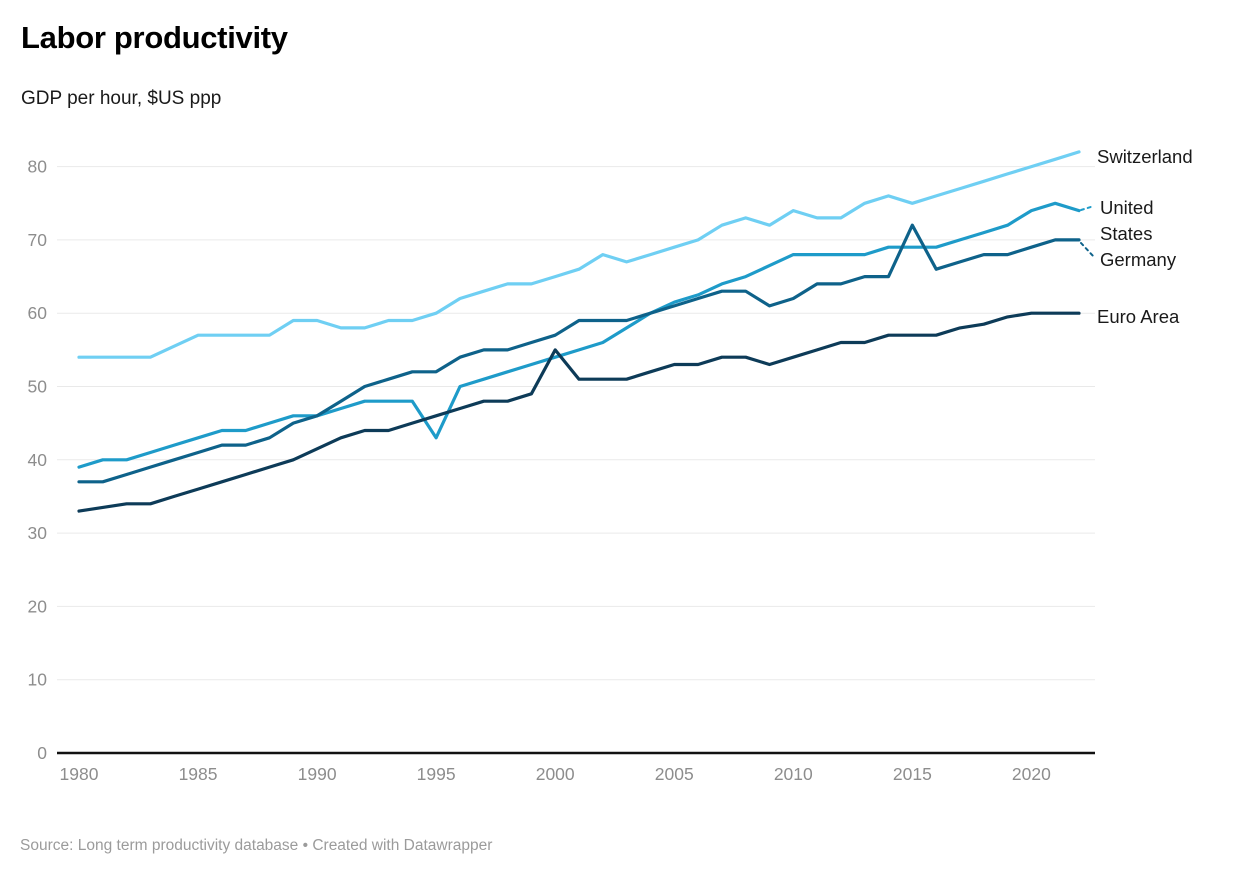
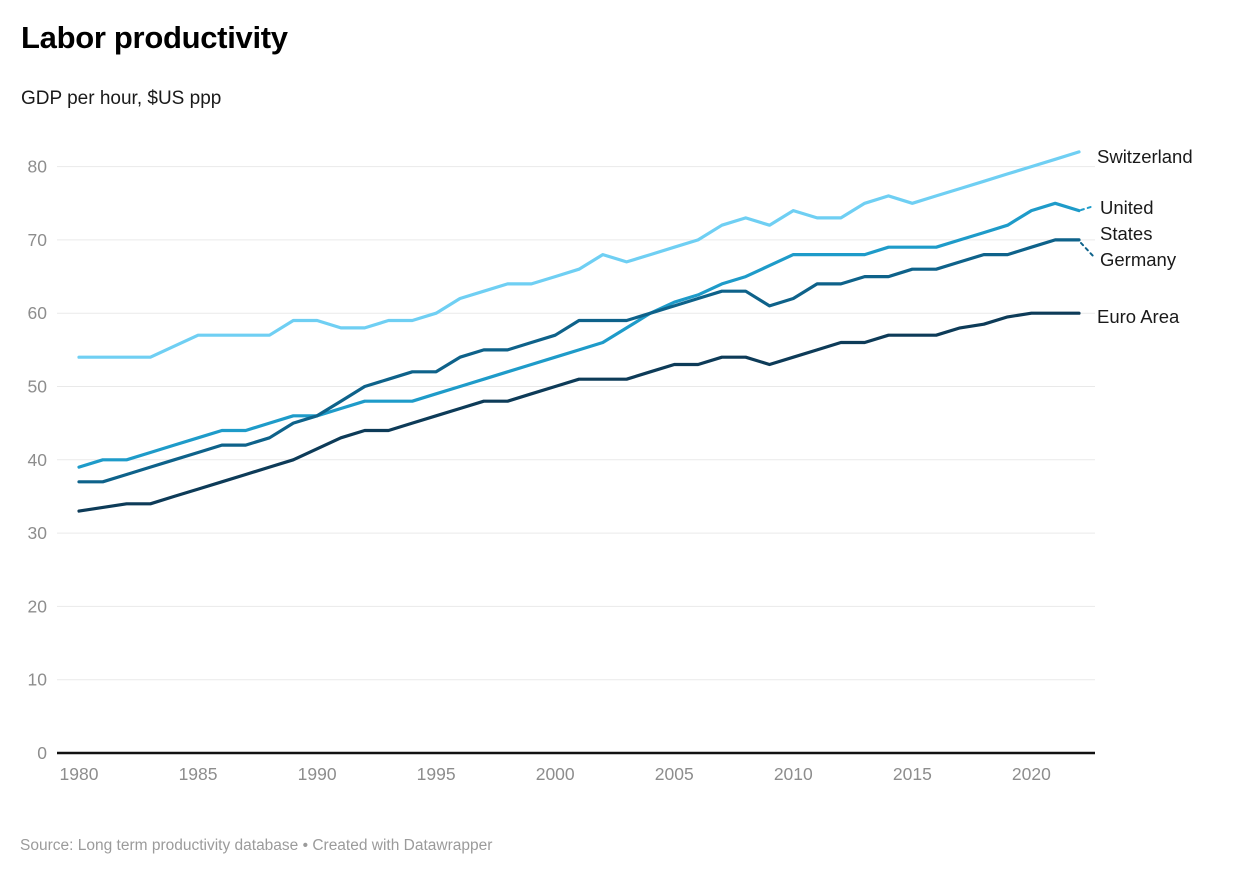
United States/1995: 43 -> 49
Euro Area/2000: 55 -> 50
Germany/2015: 72 -> 66
